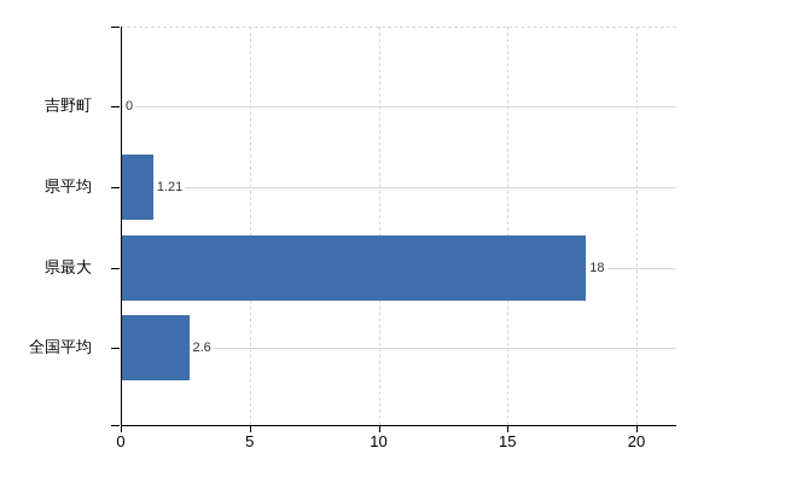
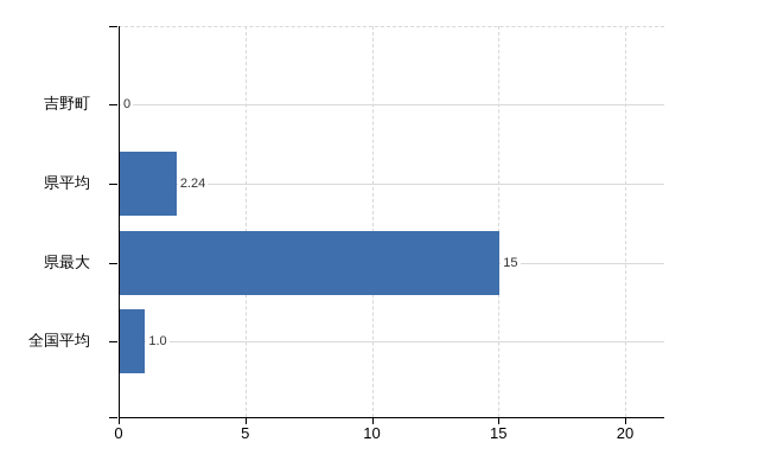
県平均: 1.21 -> 2.24
県最大: 18 -> 15
全国平均: 2.6 -> 1.0
